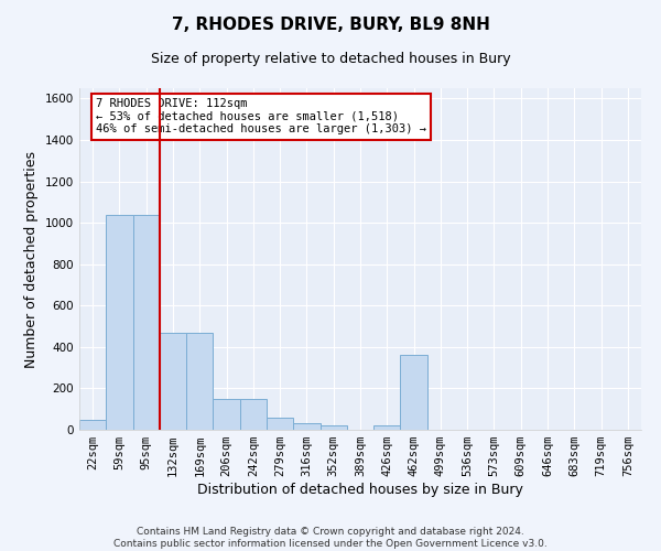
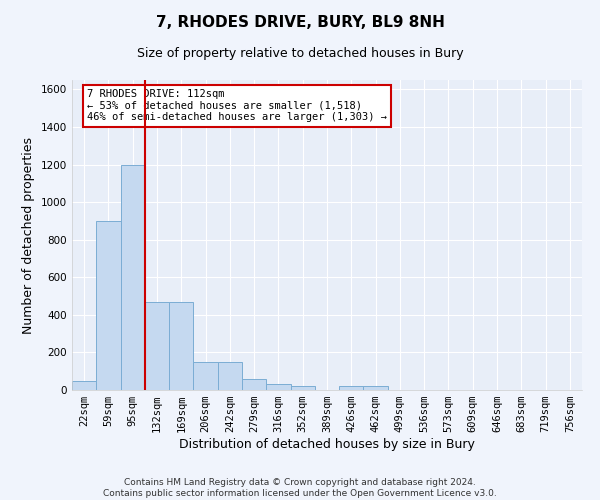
59sqm: 1040 -> 900
95sqm: 1040 -> 1200
462sqm: 360 -> 20
